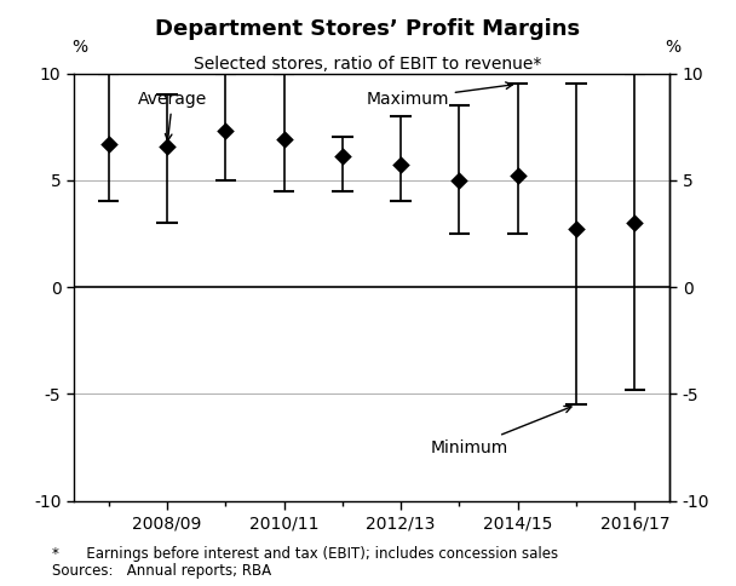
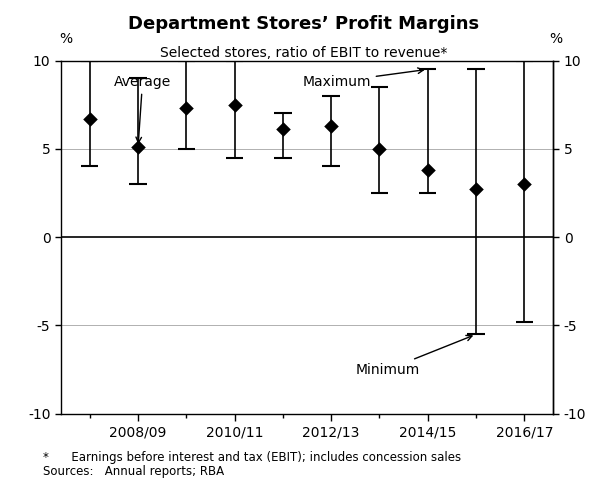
2008/09: 6.6 -> 5.1
2010/11: 6.9 -> 7.5
2012/13: 5.7 -> 6.3
2014/15: 5.2 -> 3.8
